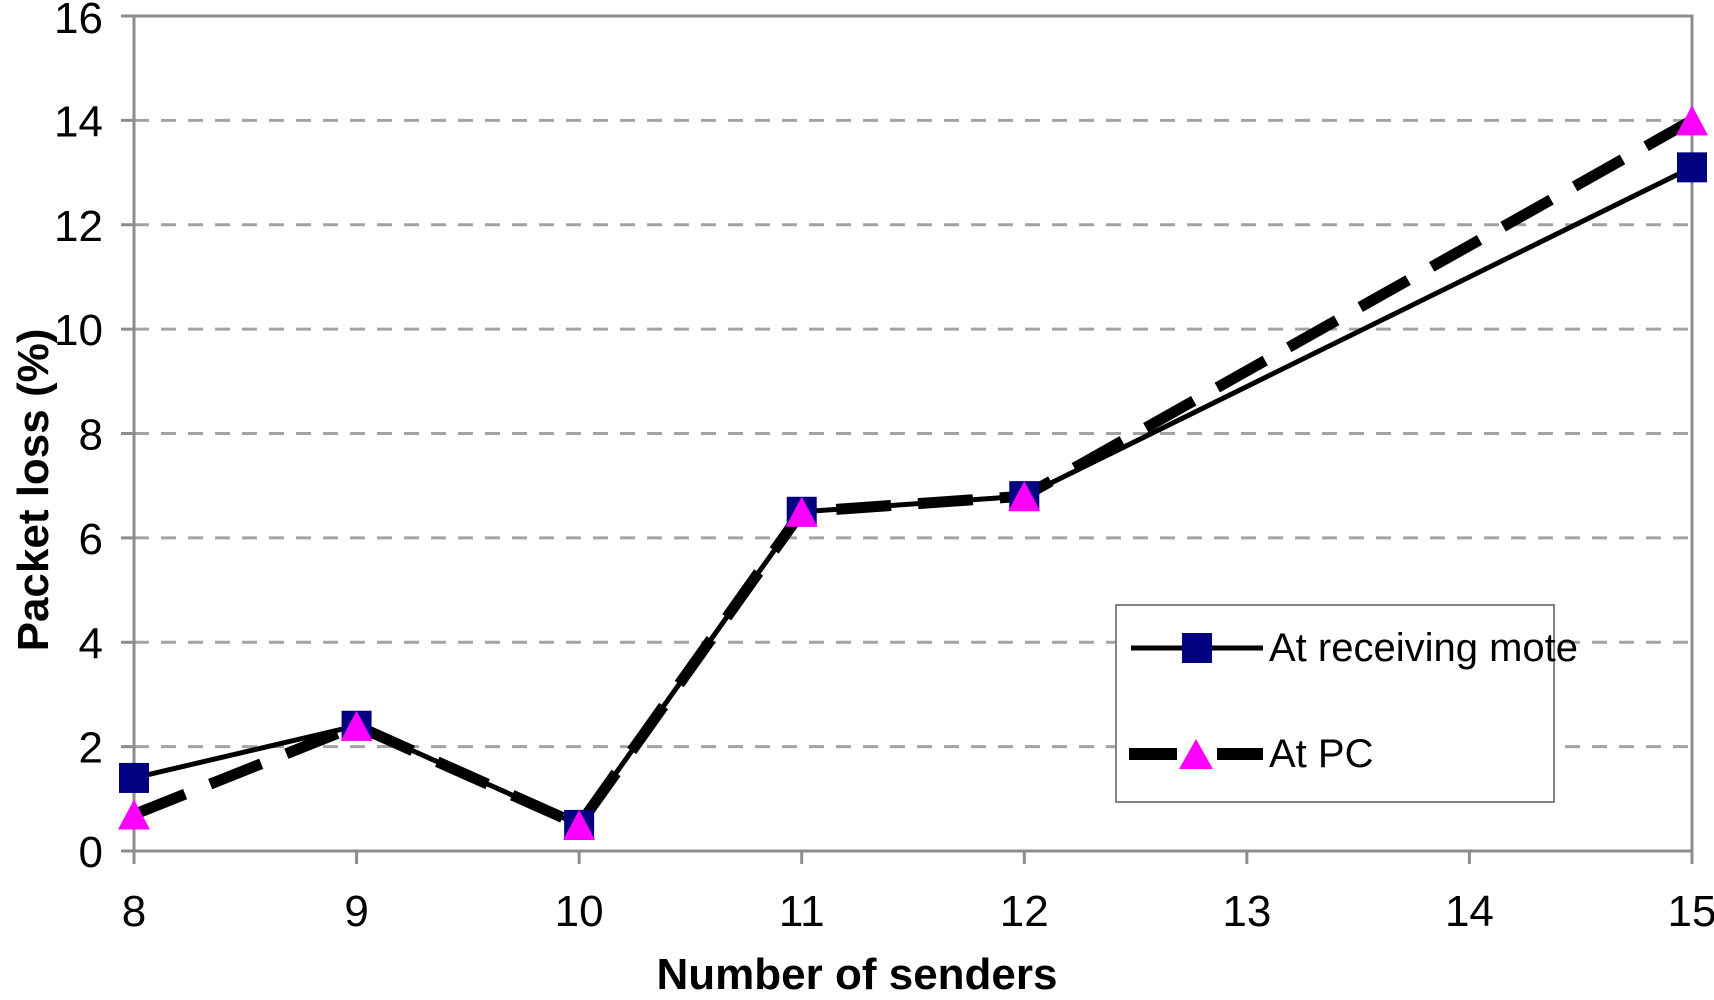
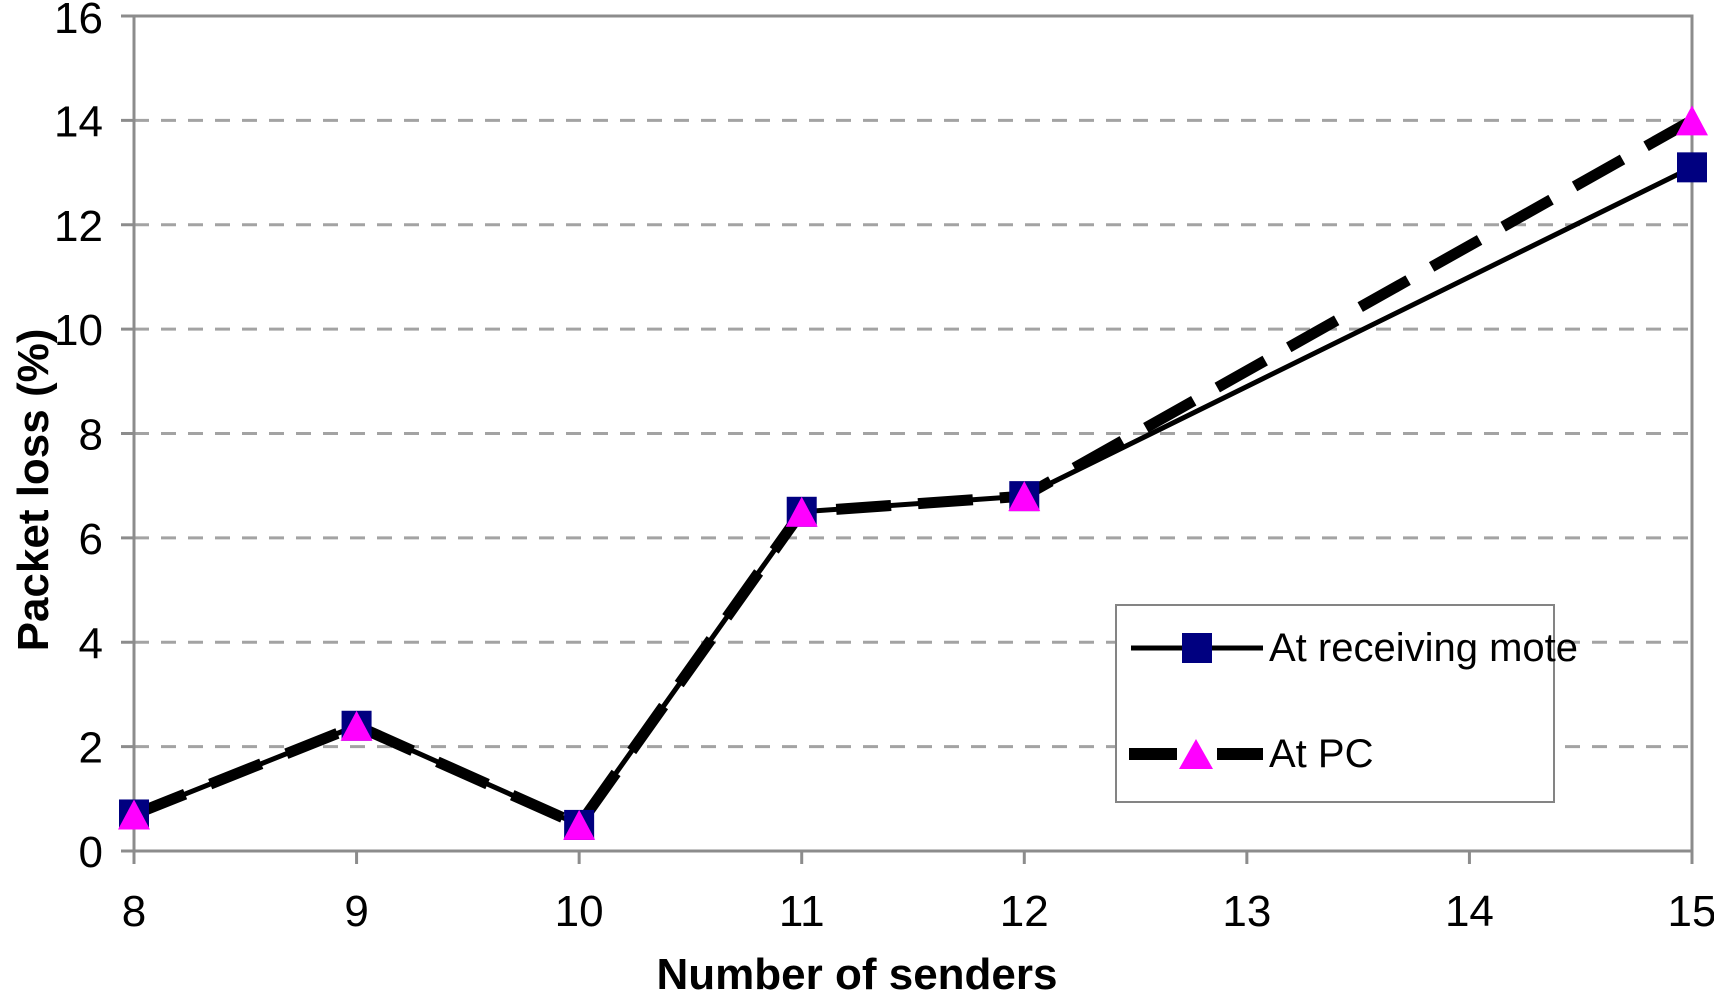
At receiving mote/8: 1.4 -> 0.7
